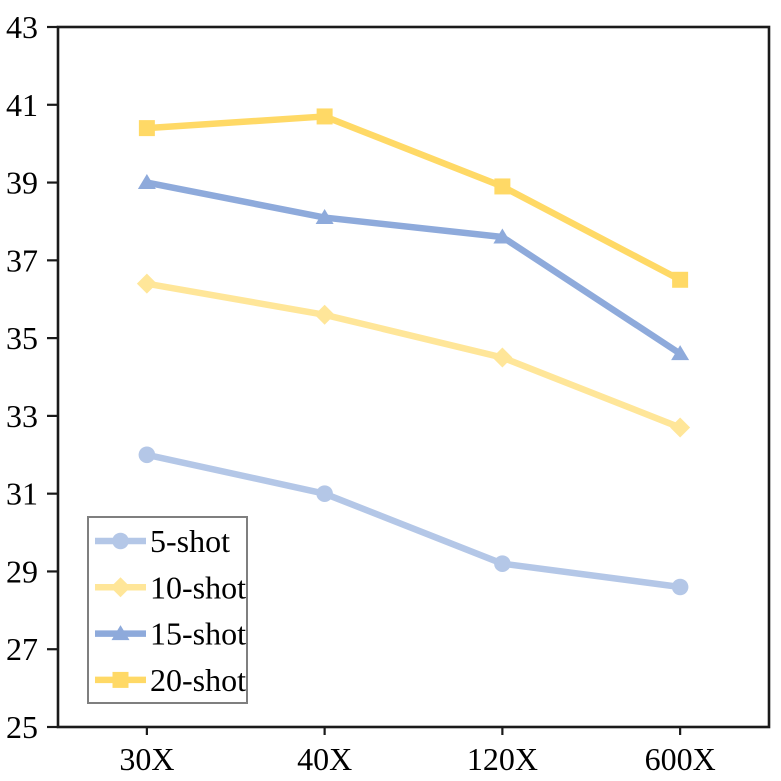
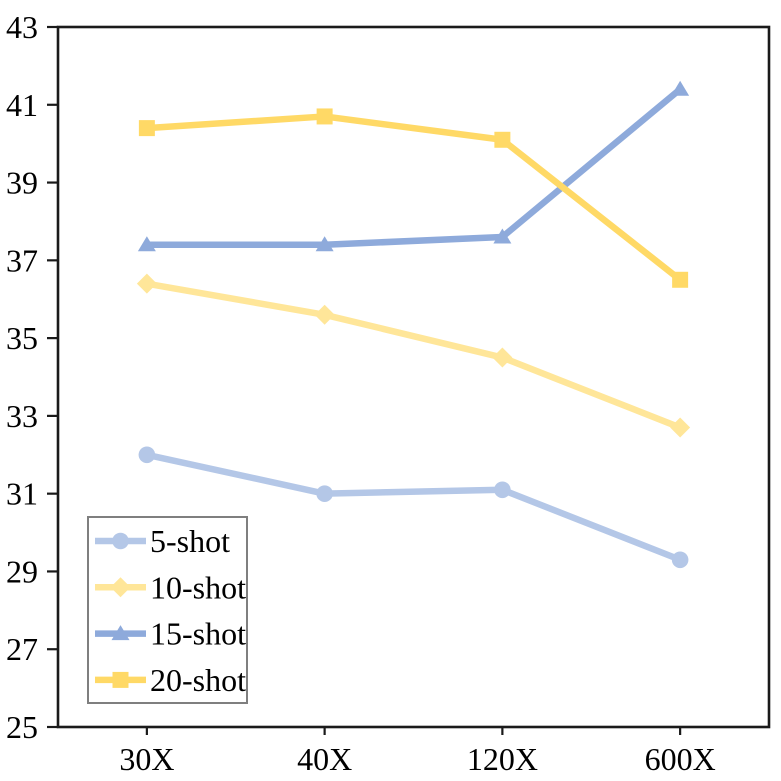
15-shot/30X: 39.0 -> 37.4
15-shot/40X: 38.1 -> 37.4
5-shot/120X: 29.2 -> 31.1
20-shot/120X: 38.9 -> 40.1
5-shot/600X: 28.6 -> 29.3
15-shot/600X: 34.6 -> 41.4
